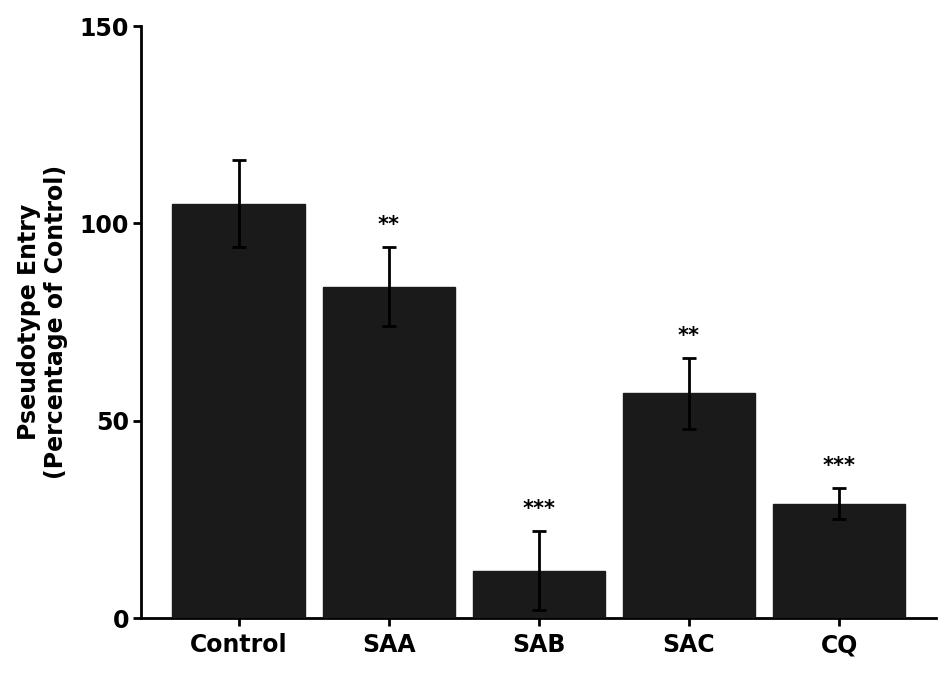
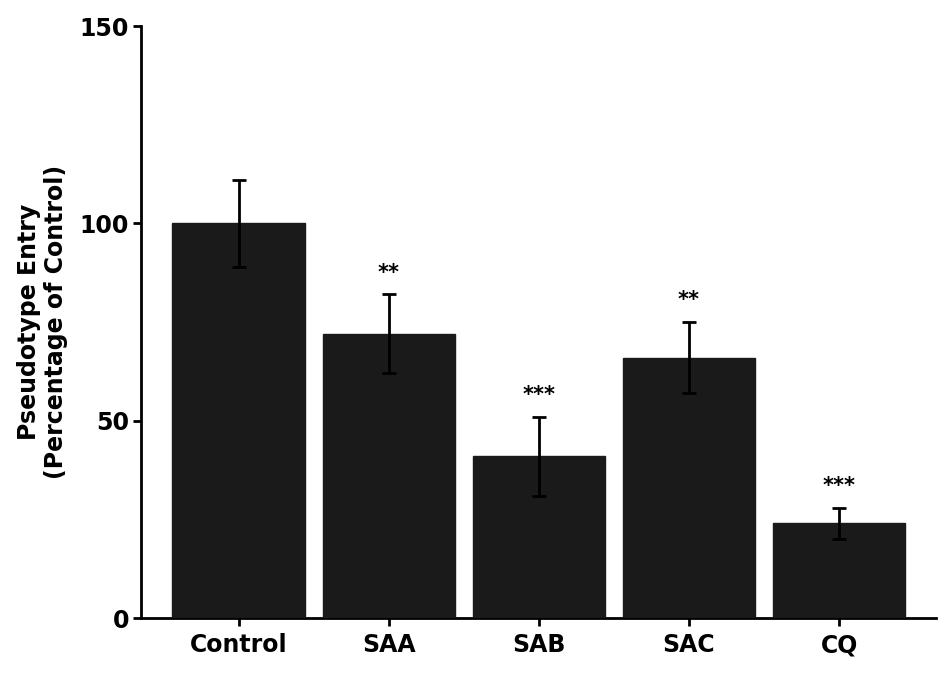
Control: 105 -> 100
SAA: 84 -> 72
SAB: 12 -> 41
SAC: 57 -> 66
CQ: 29 -> 24
